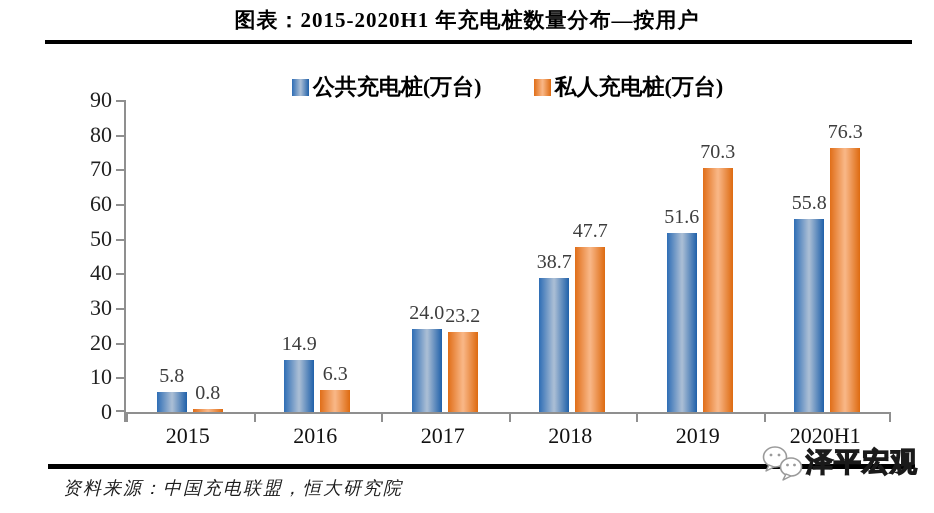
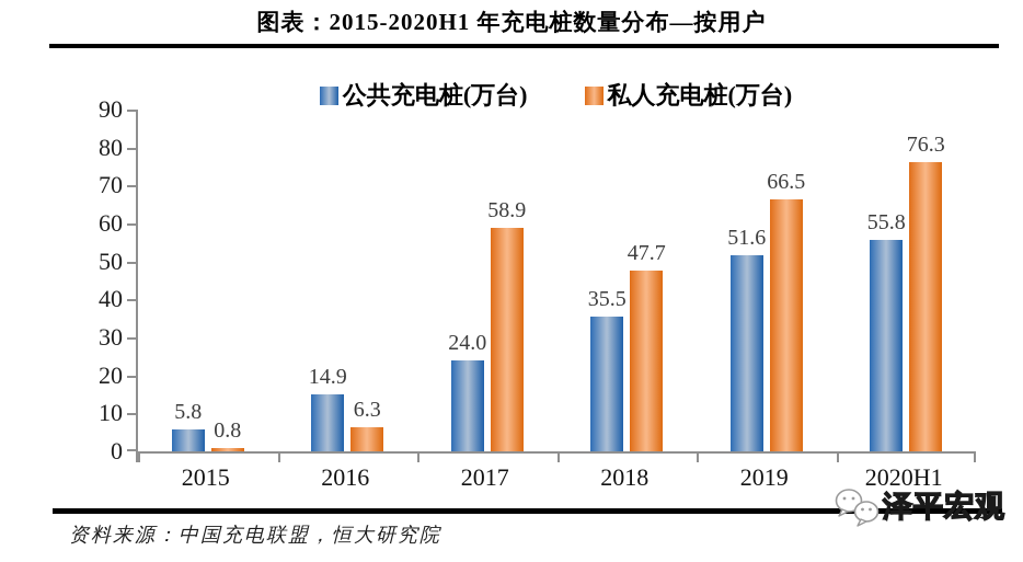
私人充电桩(万台)/2017: 23.2 -> 58.9
公共充电桩(万台)/2018: 38.7 -> 35.5
私人充电桩(万台)/2019: 70.3 -> 66.5
